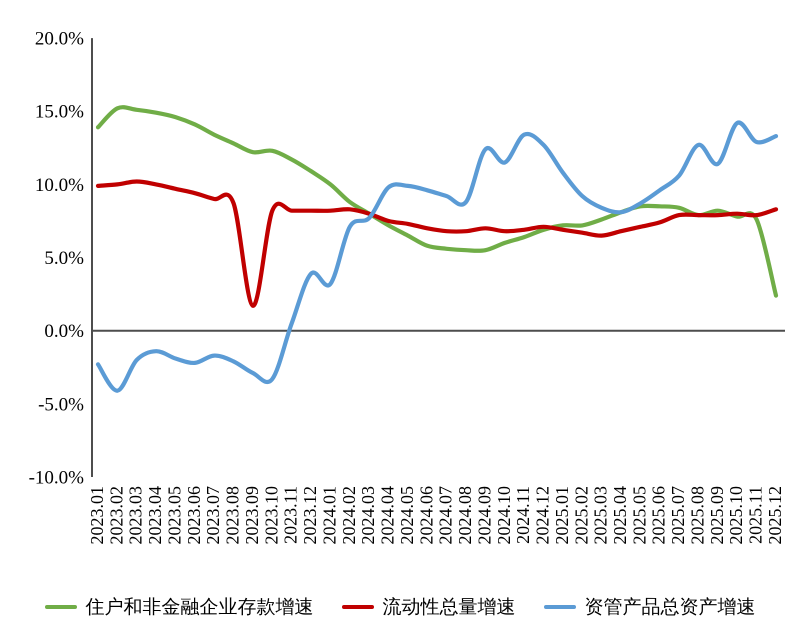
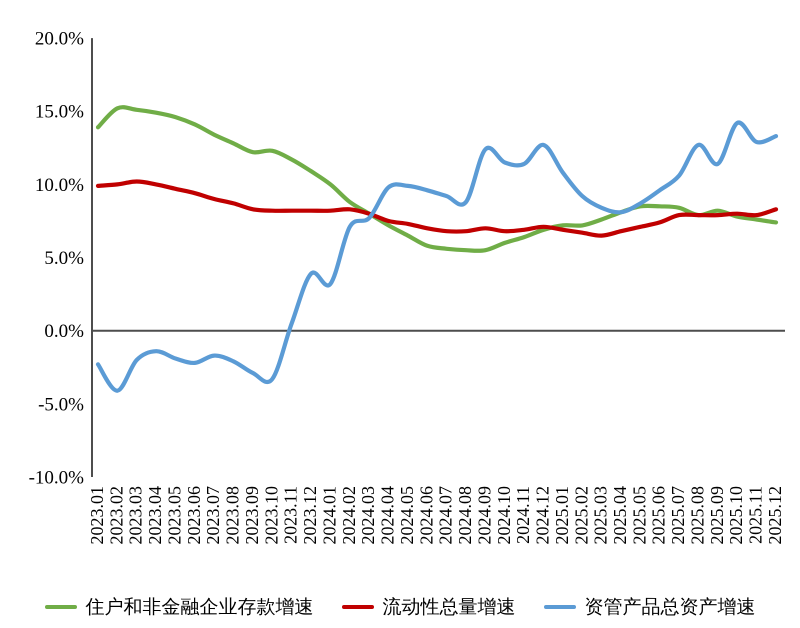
流动性总量增速/2023.09: 1.7% -> 8.3%
资管产品总资产增速/2024.11: 13.4% -> 11.4%
住户和非金融企业存款增速/2025.12: 2.4% -> 7.4%
